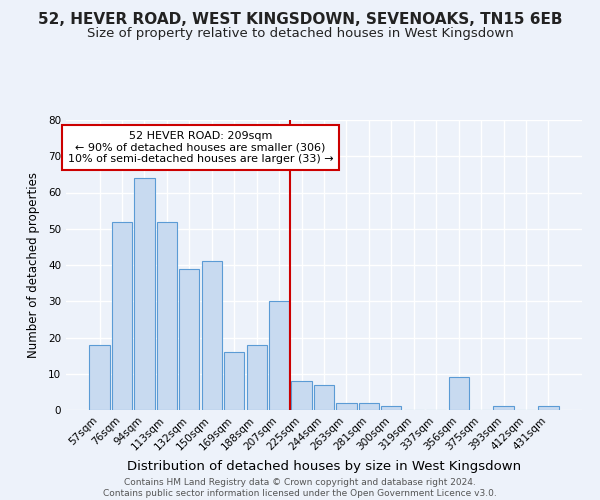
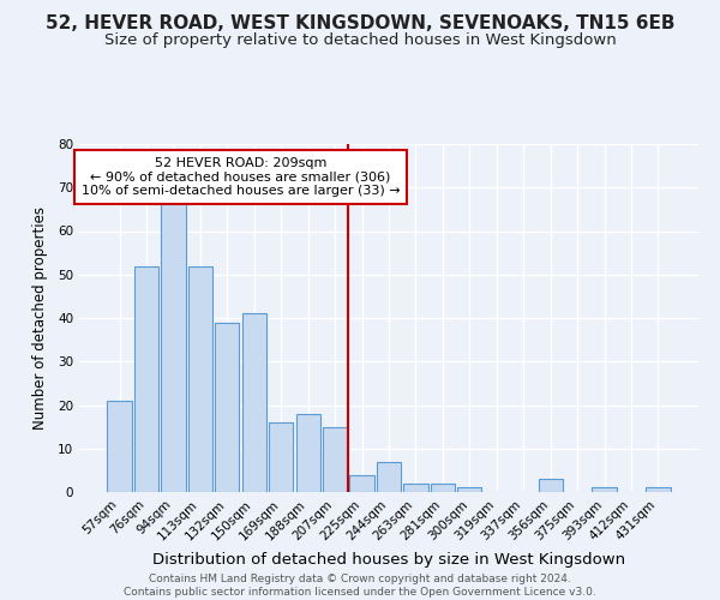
57sqm: 18 -> 21
94sqm: 64 -> 67
207sqm: 30 -> 15
225sqm: 8 -> 4
356sqm: 9 -> 3
